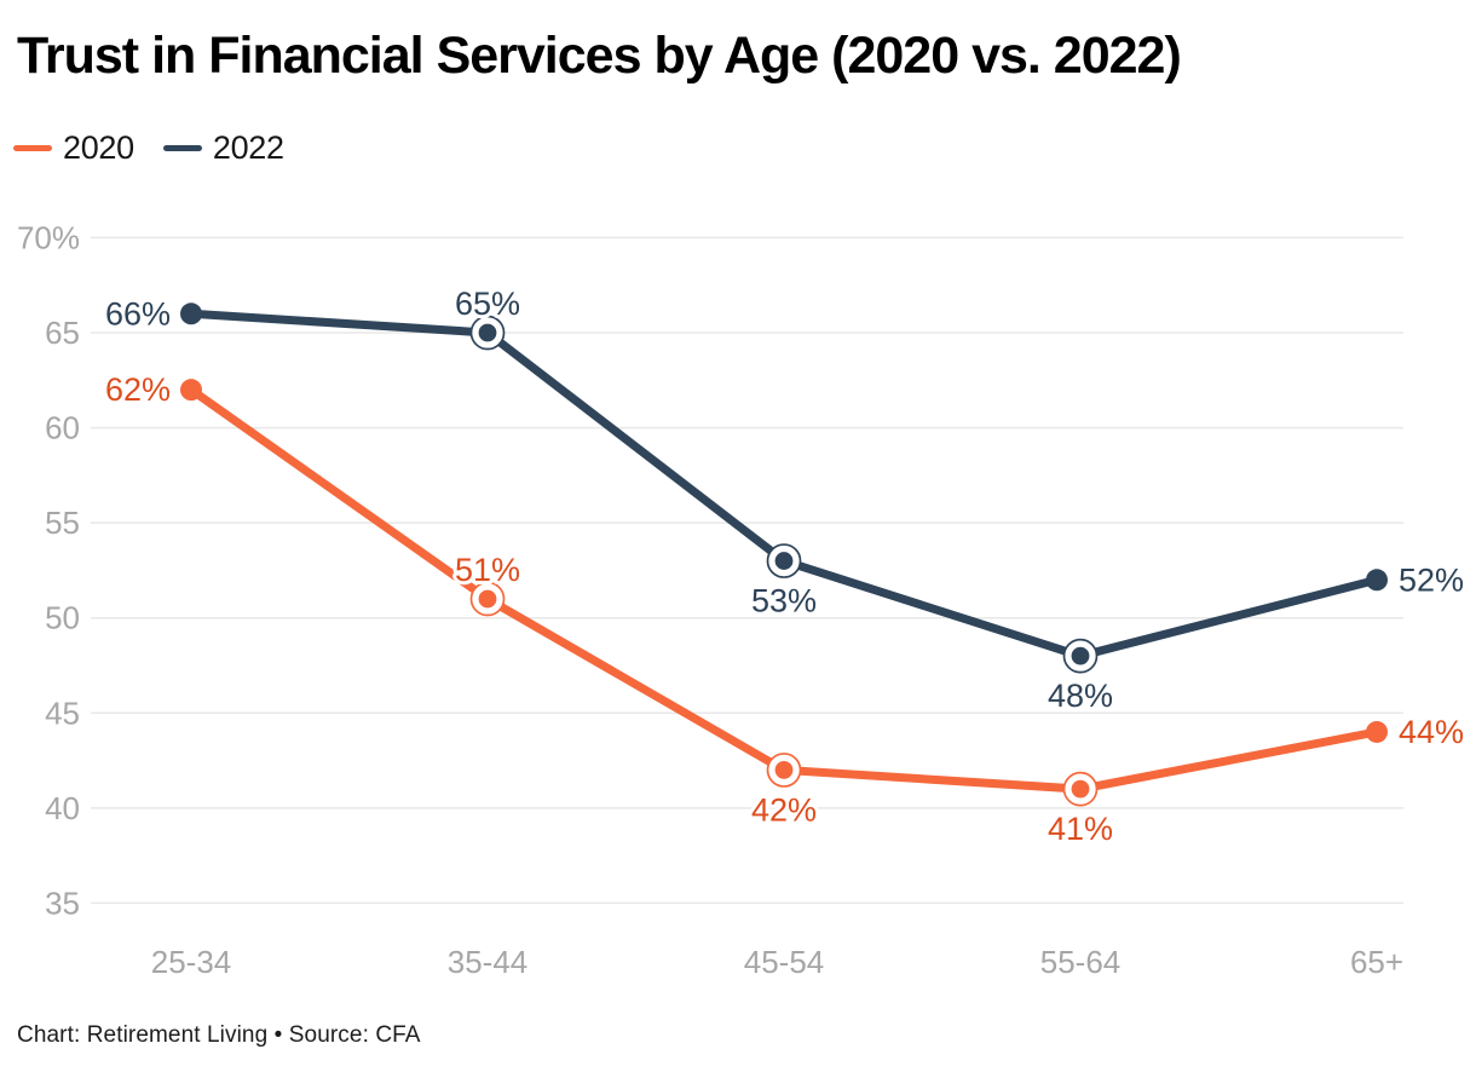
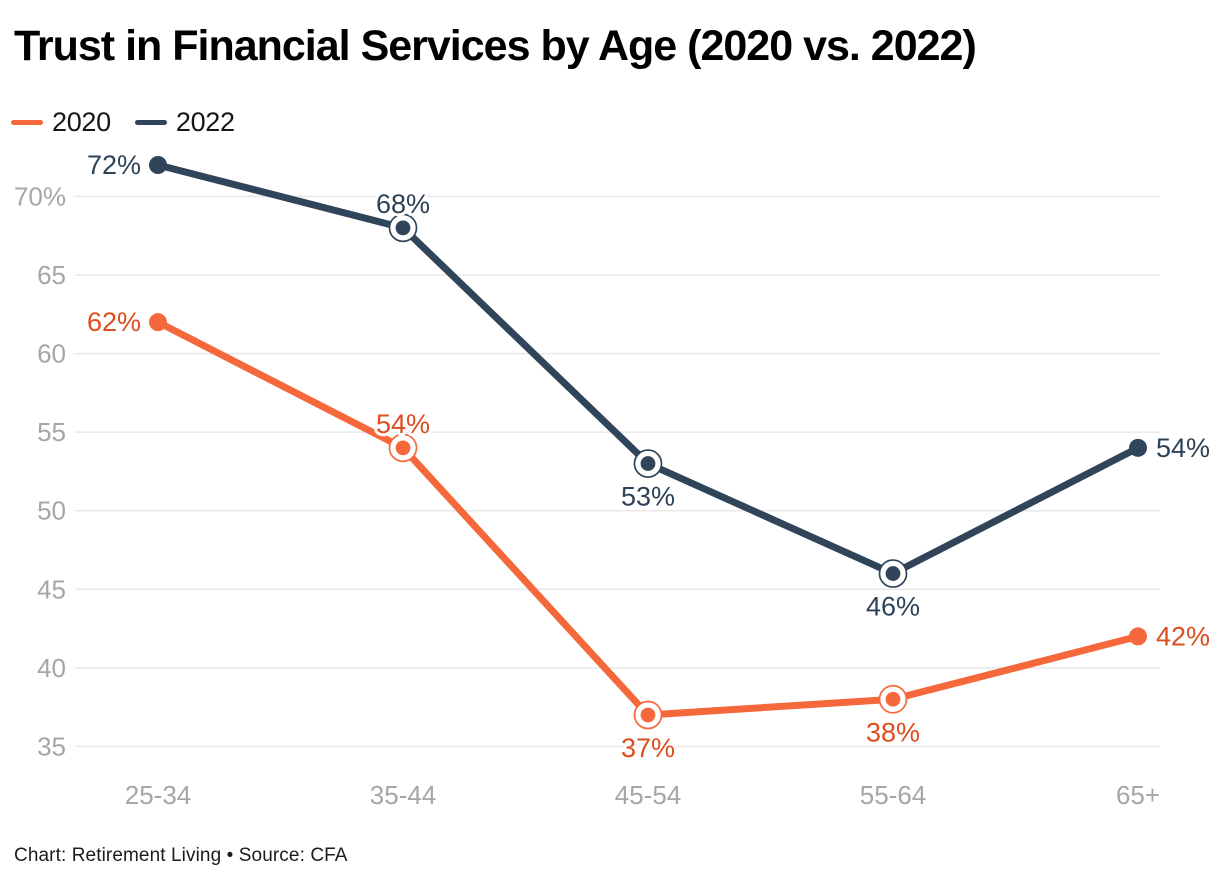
2022/25-34: 66% -> 72%
2020/35-44: 51% -> 54%
2022/35-44: 65% -> 68%
2020/45-54: 42% -> 37%
2020/55-64: 41% -> 38%
2022/55-64: 48% -> 46%
2020/65+: 44% -> 42%
2022/65+: 52% -> 54%
